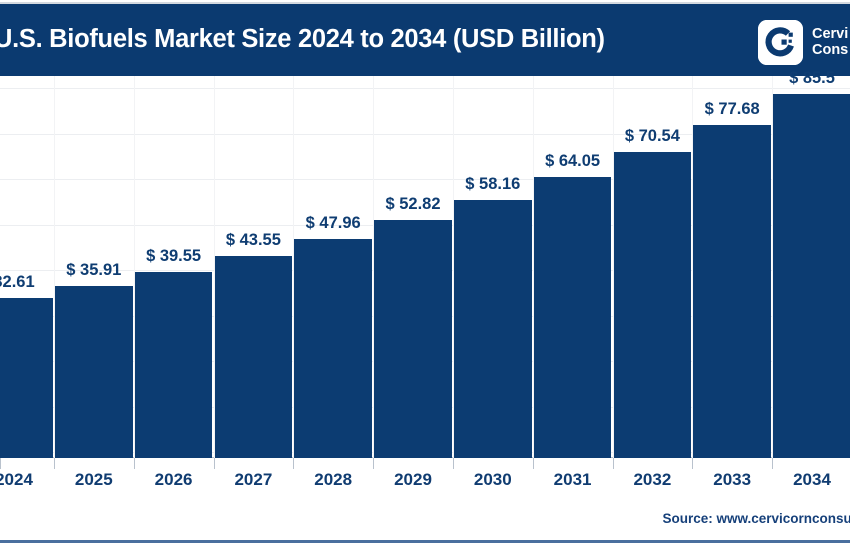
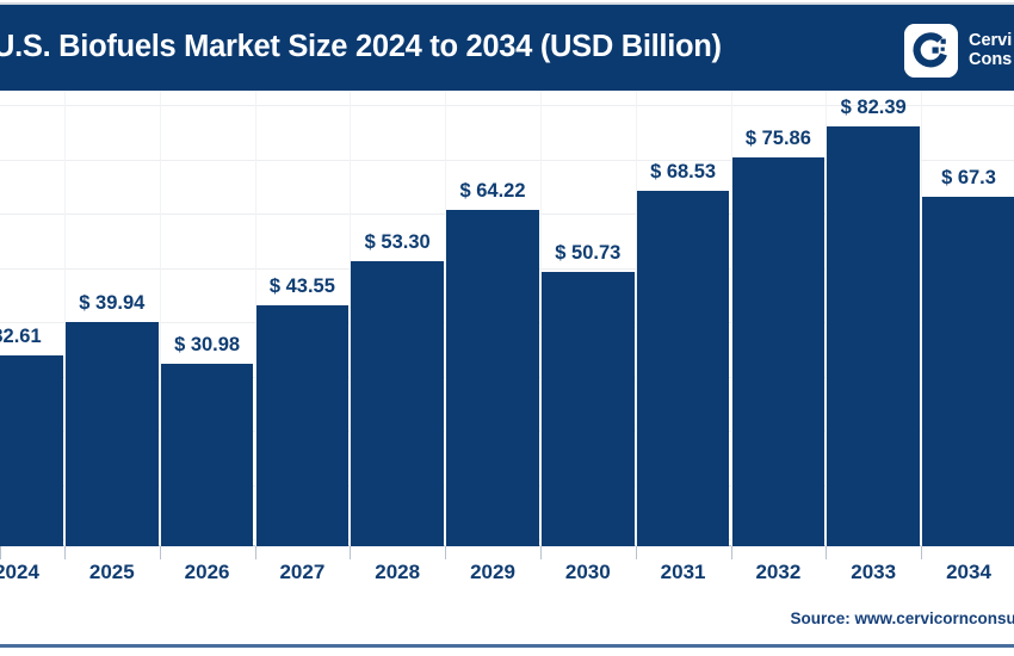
2025: 35.91 -> 39.94
2026: 39.55 -> 30.98
2028: 47.96 -> 53.30
2029: 52.82 -> 64.22
2030: 58.16 -> 50.73
2031: 64.05 -> 68.53
2032: 70.54 -> 75.86
2033: 77.68 -> 82.39
2034: 85.5 -> 67.3
